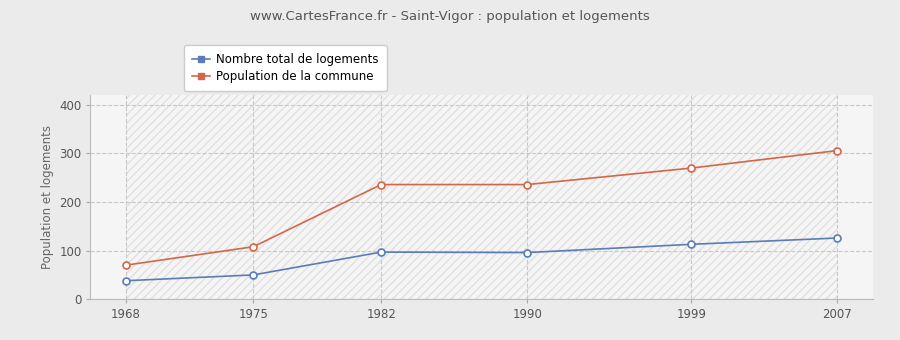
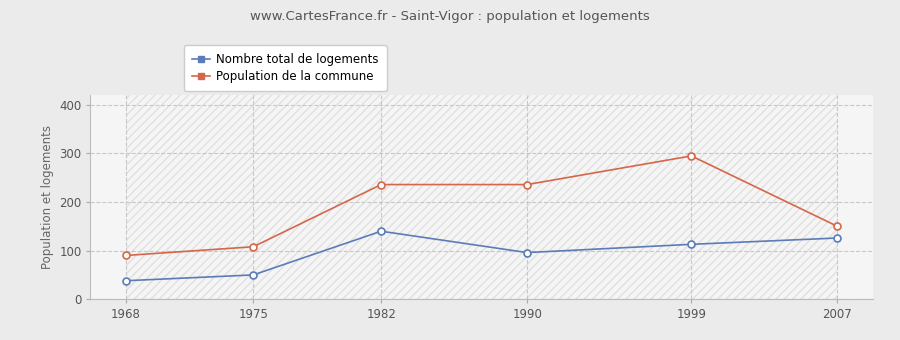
Population de la commune/1968: 70 -> 90
Nombre total de logements/1982: 97 -> 140
Population de la commune/1999: 270 -> 295
Population de la commune/2007: 306 -> 150
